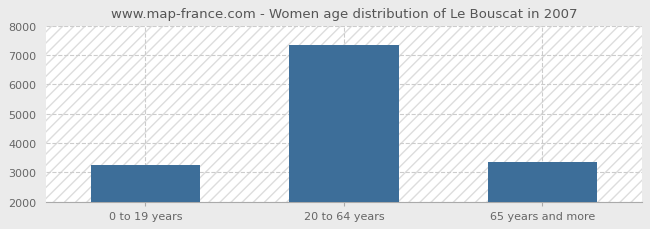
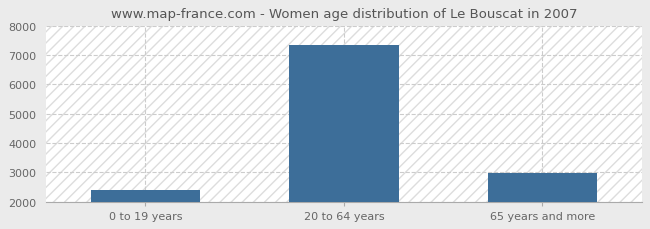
0 to 19 years: 3250 -> 2400
65 years and more: 3350 -> 2980
